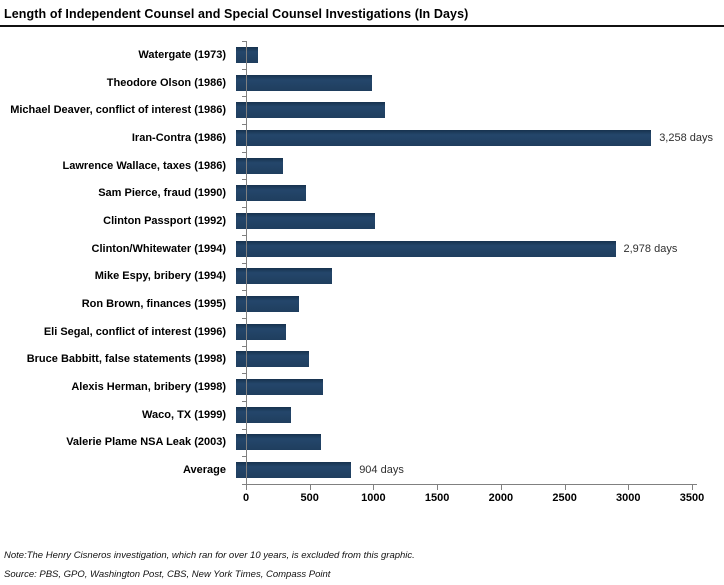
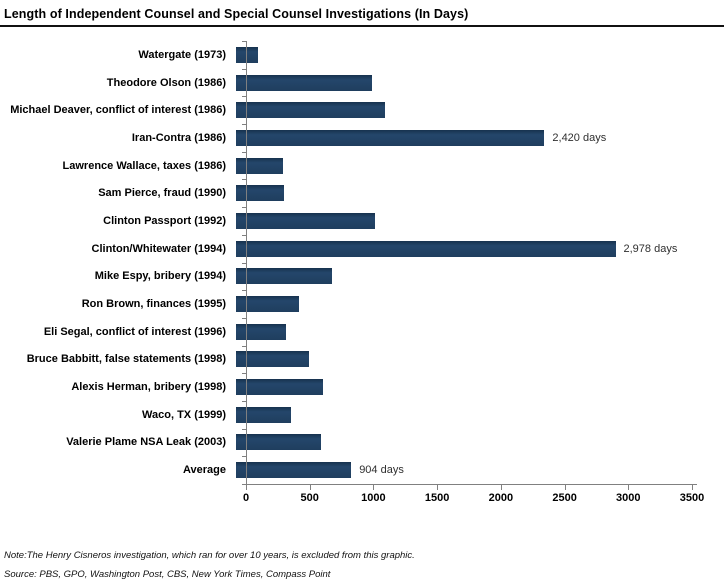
Iran-Contra (1986): 3,258 -> 2,420
Sam Pierce, fraud (1990): 550 -> 380
